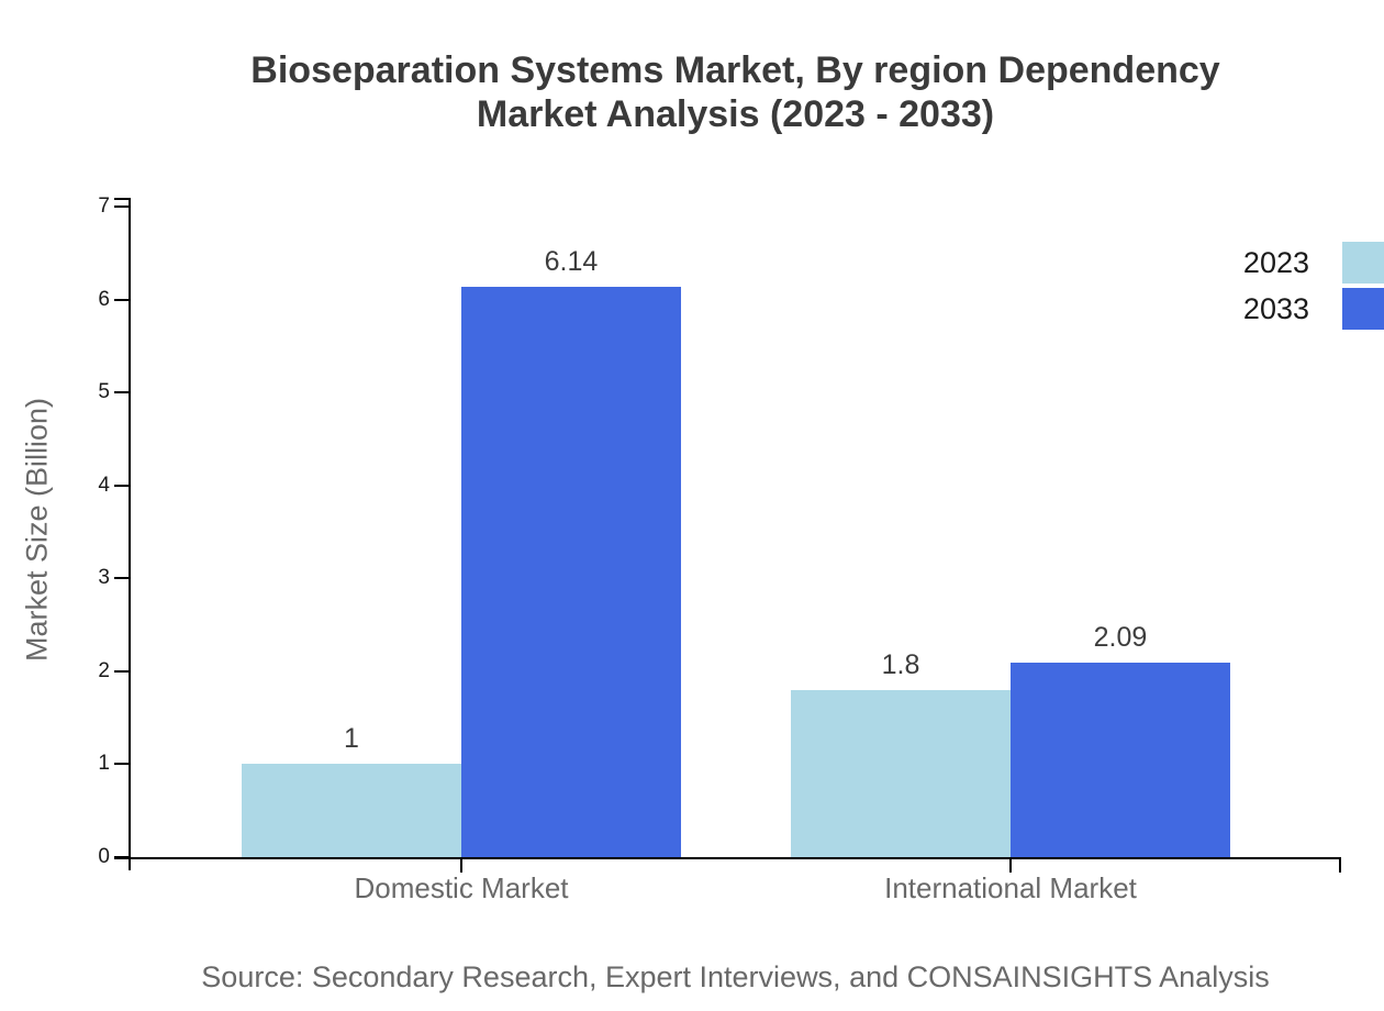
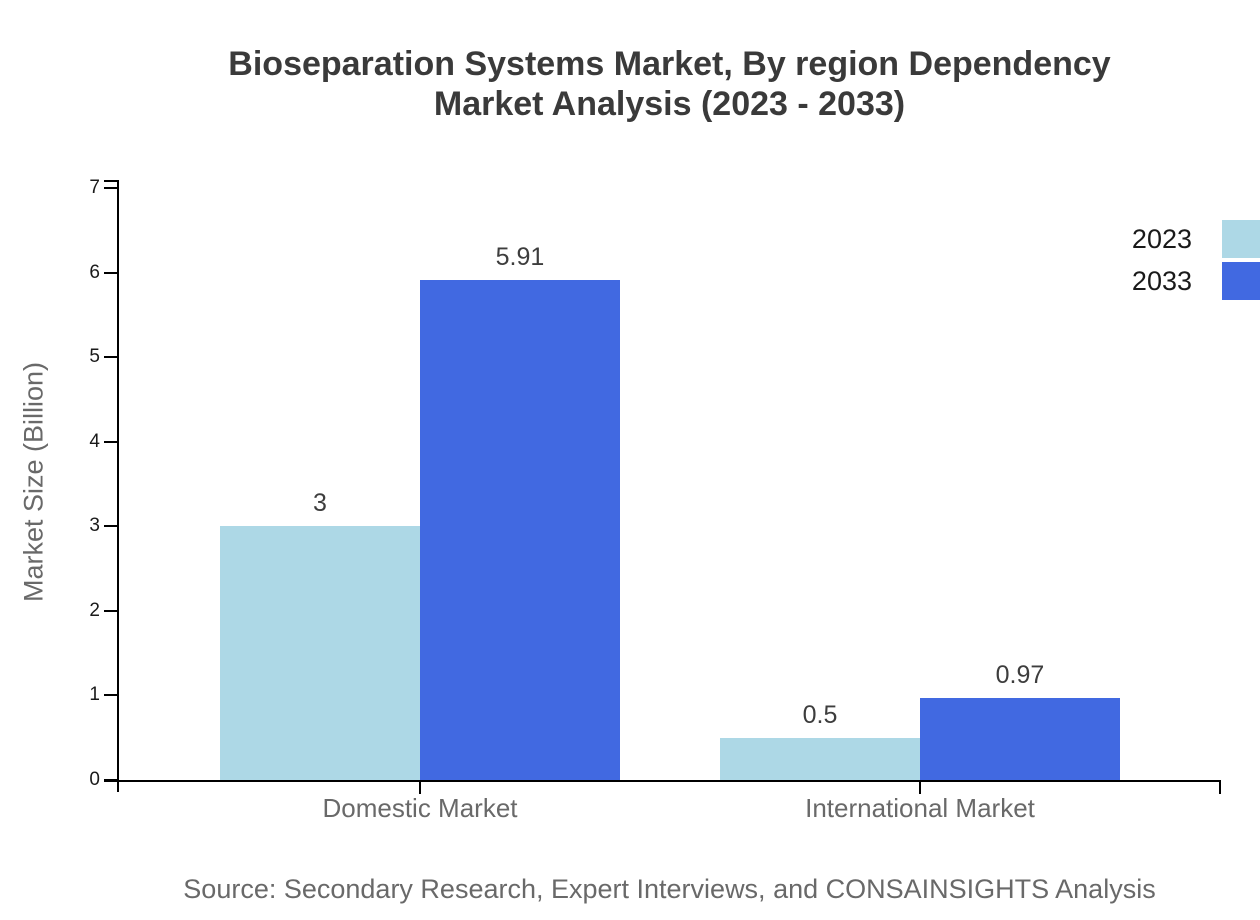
2023/Domestic Market: 1 -> 3
2033/Domestic Market: 6.14 -> 5.91
2023/International Market: 1.8 -> 0.5
2033/International Market: 2.09 -> 0.97
